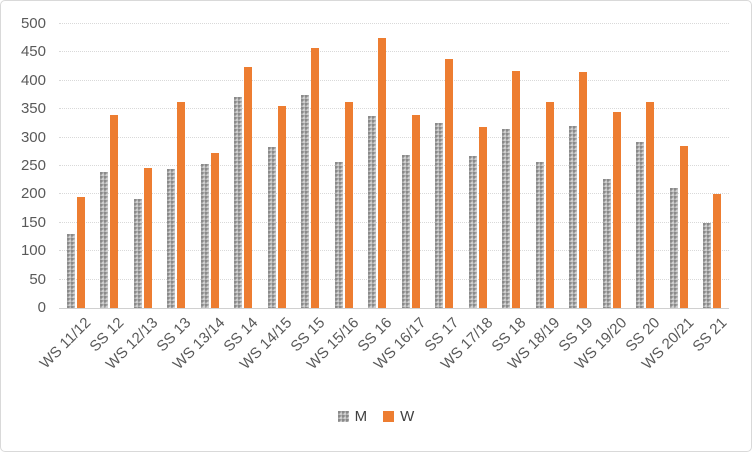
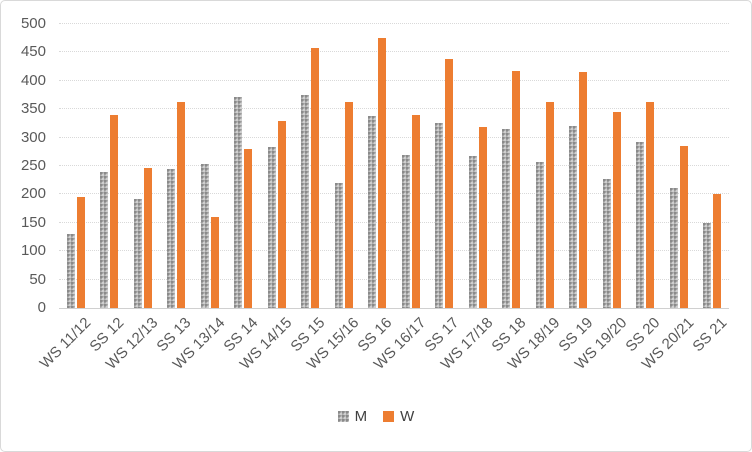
W/WS 13/14: 270 -> 160
W/SS 14: 420 -> 280
W/WS 14/15: 360 -> 330
M/WS 15/16: 260 -> 220
